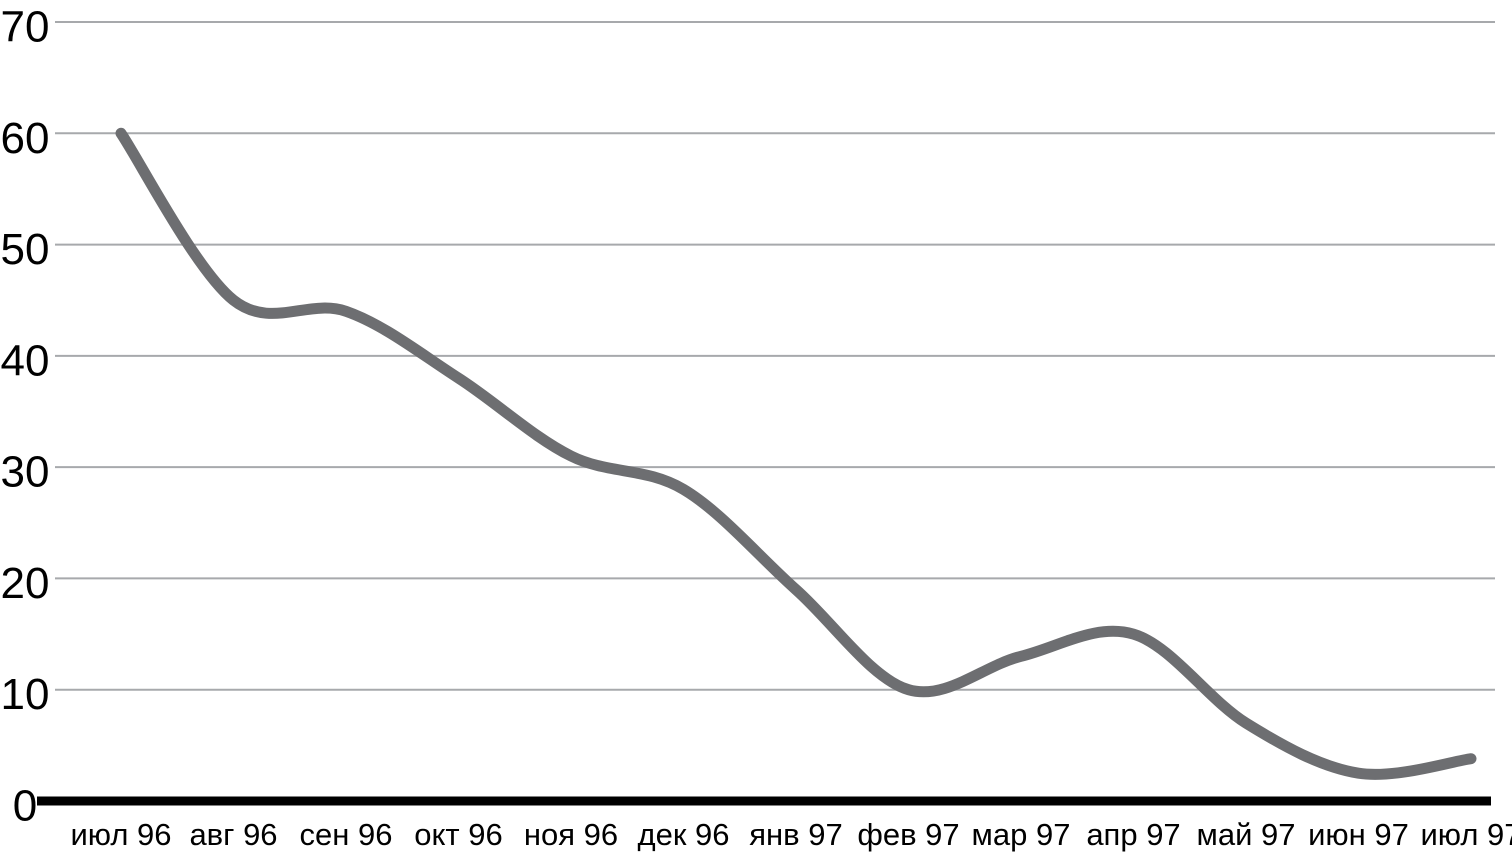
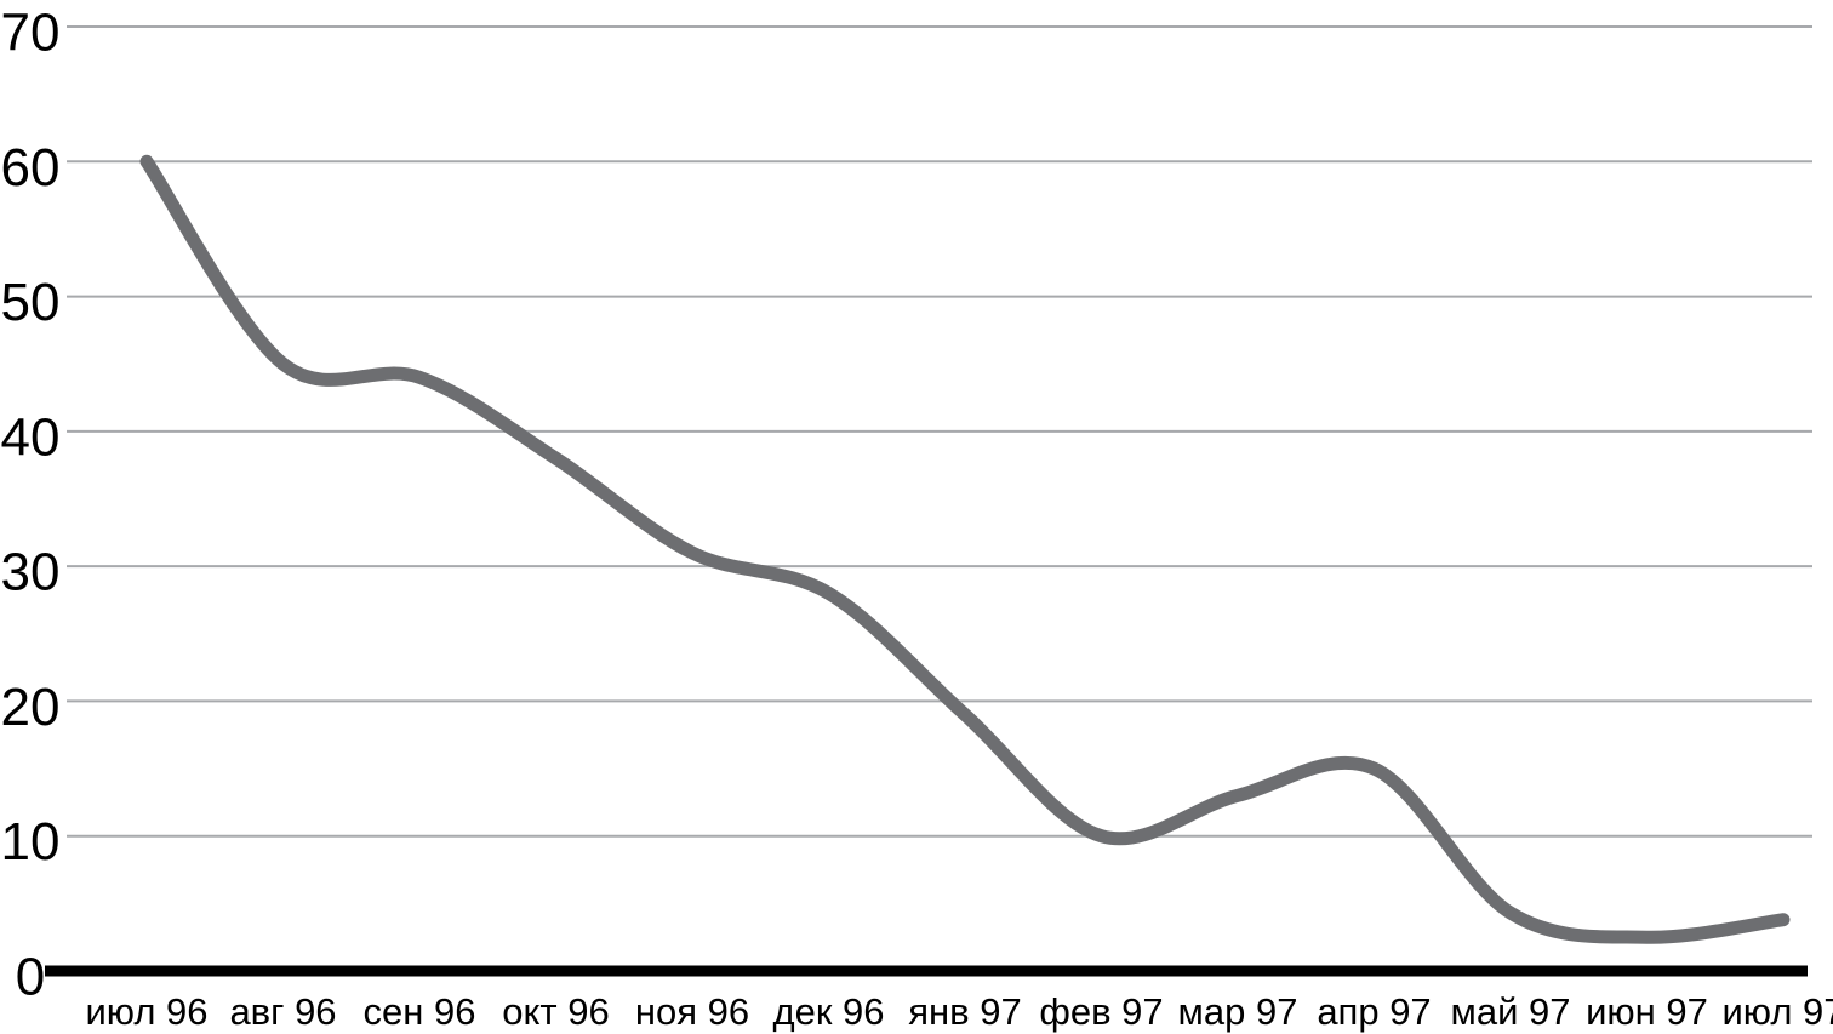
май 97: 7.0 -> 4.3
